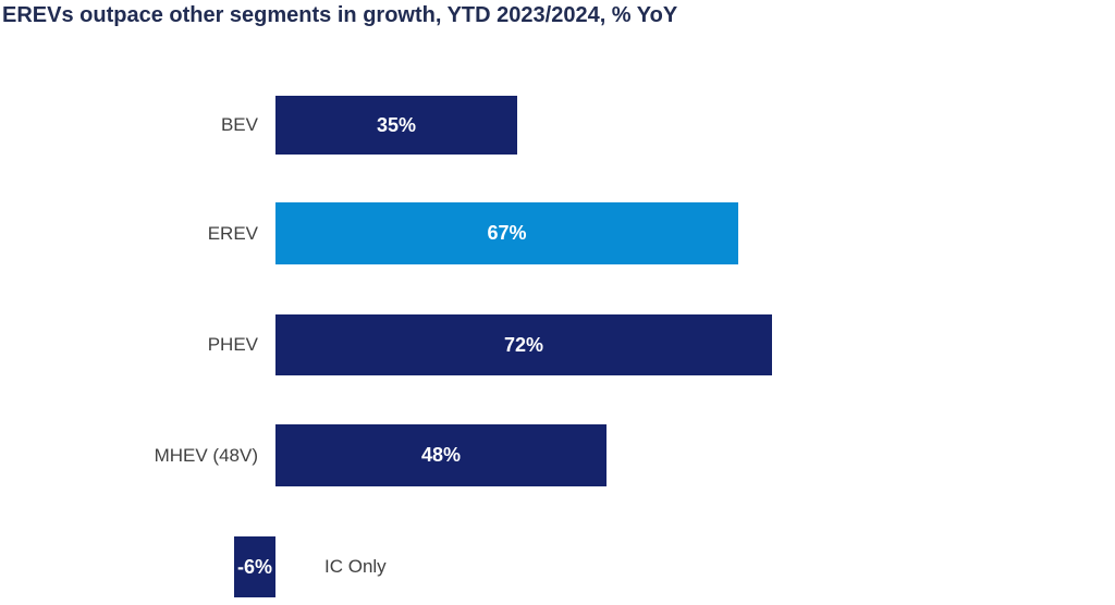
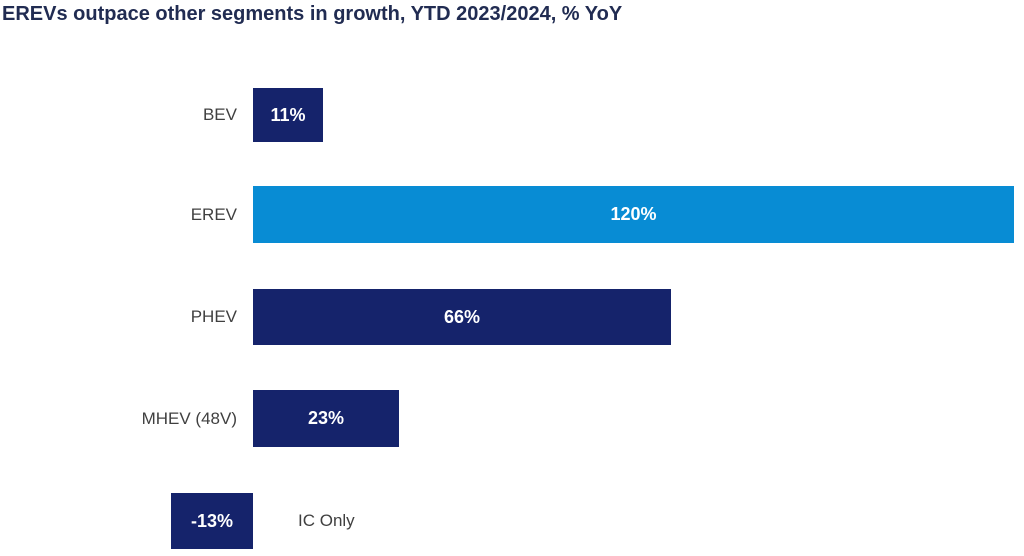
BEV: 35% -> 11%
EREV: 67% -> 120%
PHEV: 72% -> 66%
MHEV (48V): 48% -> 23%
IC Only: -6% -> -13%
